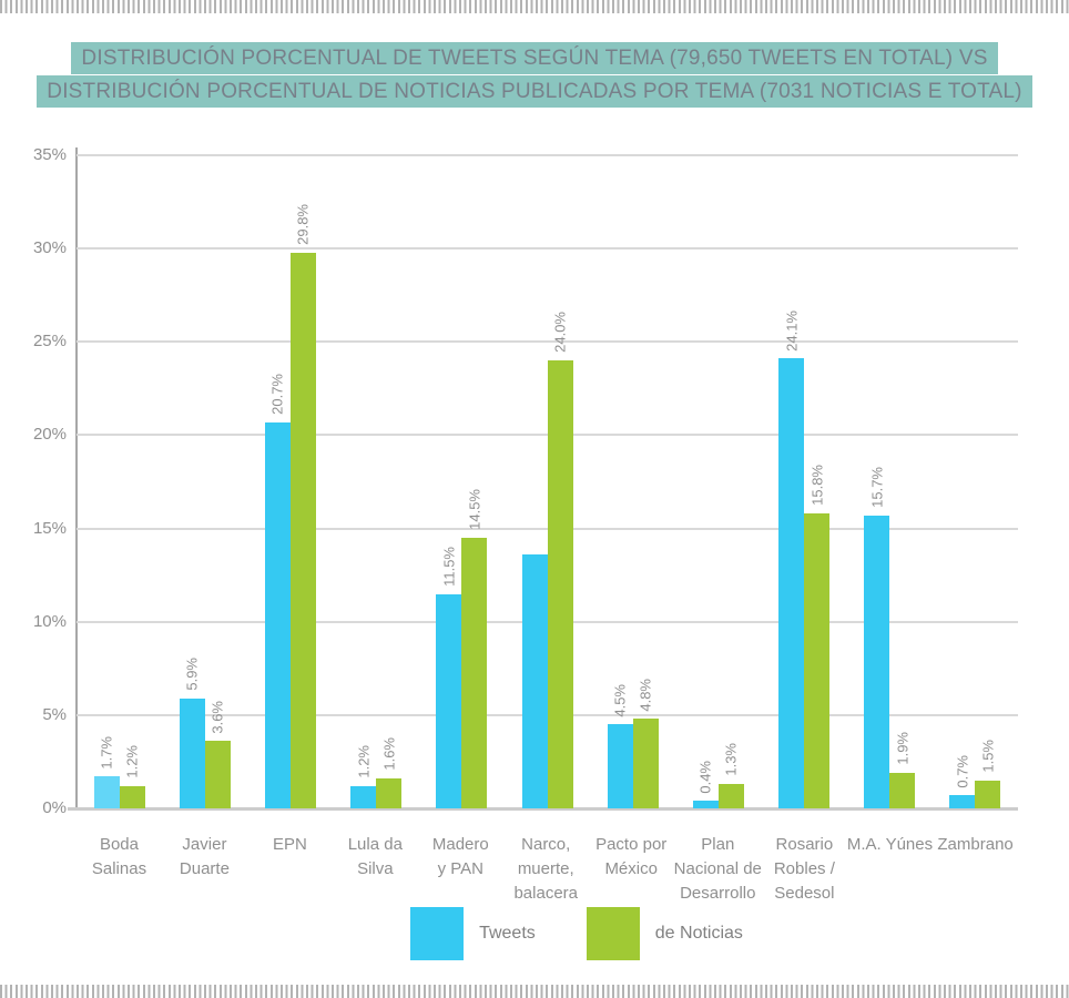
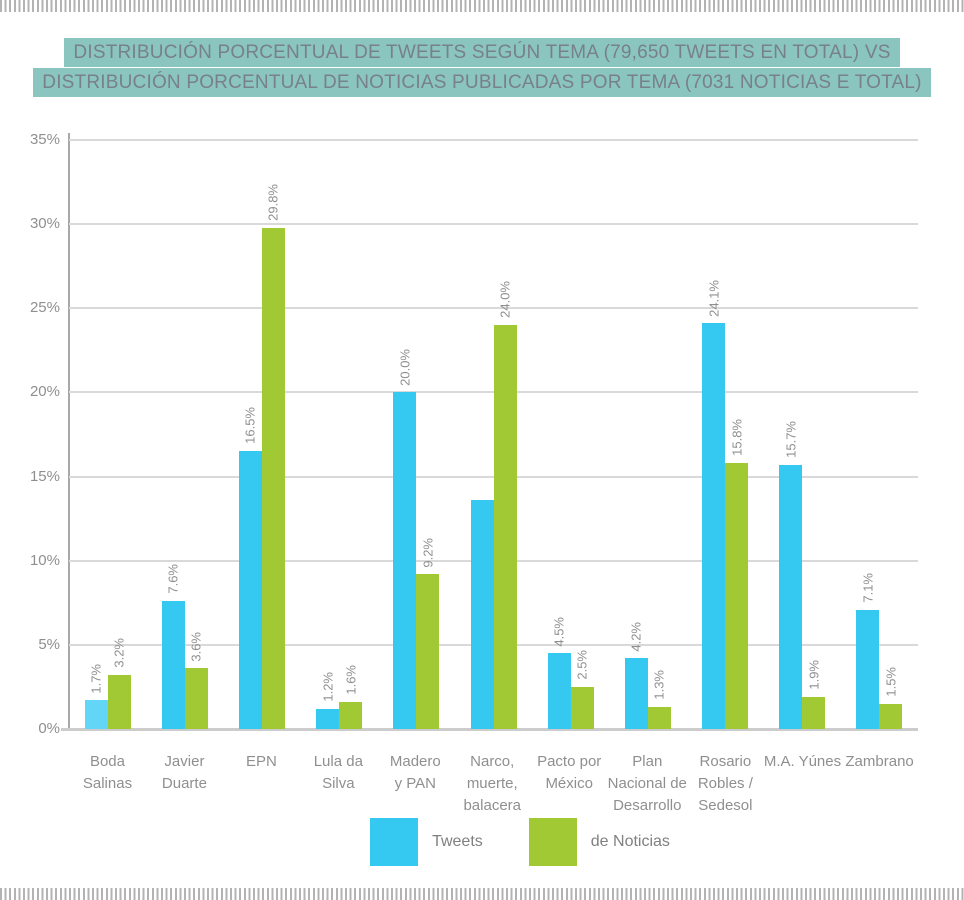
de Noticias/Boda Salinas: 1.2% -> 3.2%
Tweets/Javier Duarte: 5.9% -> 7.6%
Tweets/EPN: 20.7% -> 16.5%
Tweets/Madero y PAN: 11.5% -> 20.0%
de Noticias/Madero y PAN: 14.5% -> 9.2%
de Noticias/Pacto por México: 4.8% -> 2.5%
Tweets/Plan Nacional de Desarrollo: 0.4% -> 4.2%
Tweets/Zambrano: 0.7% -> 7.1%
